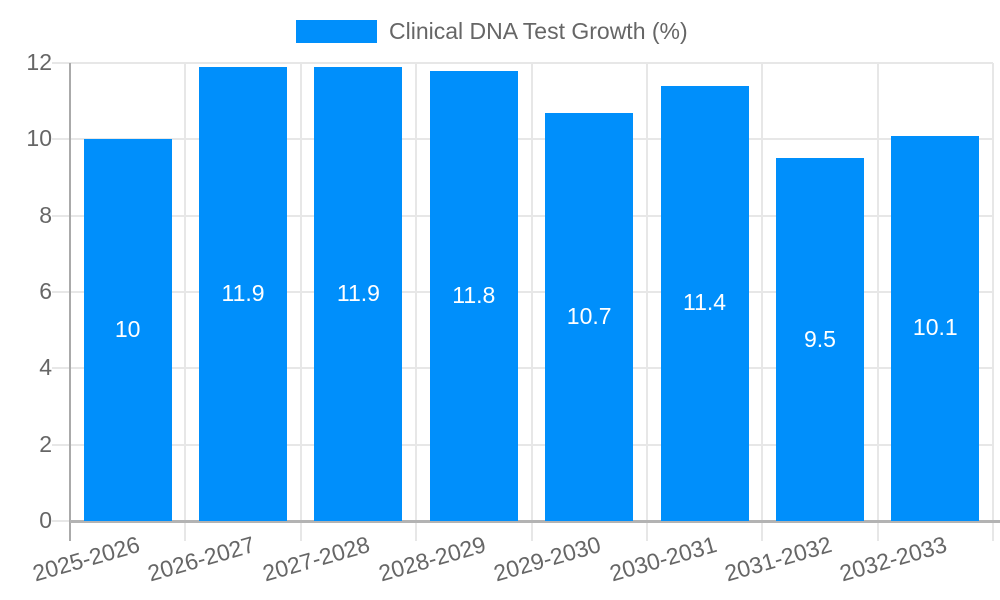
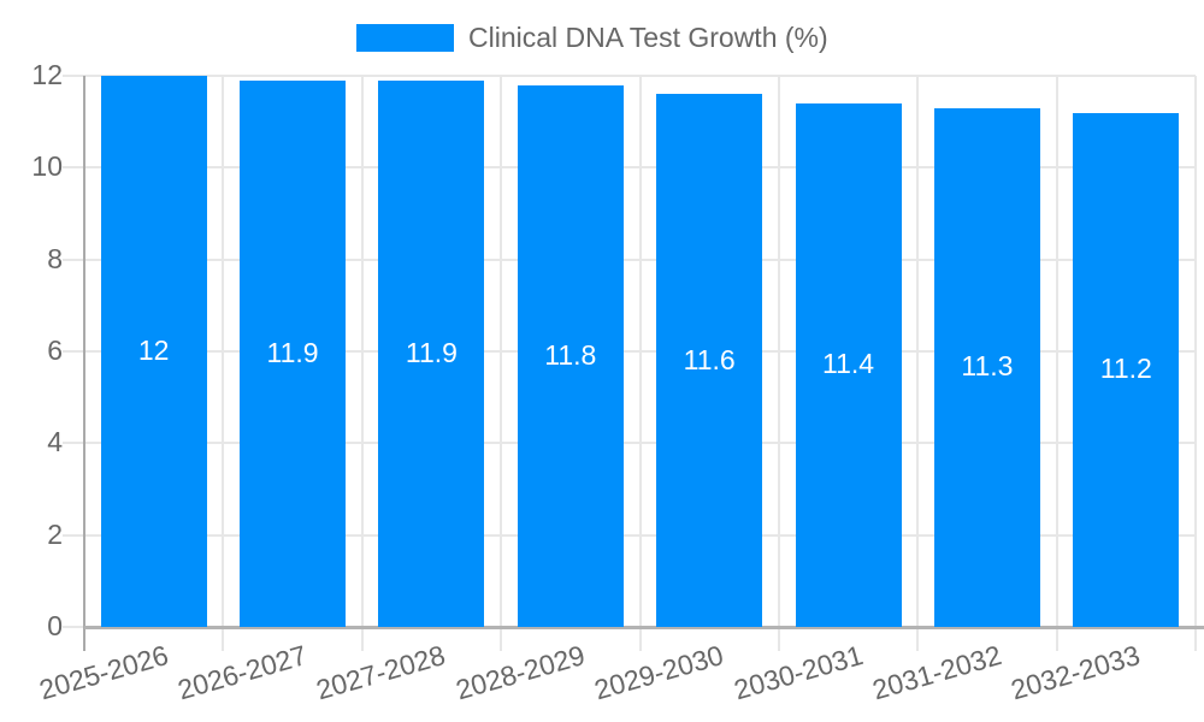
2025-2026: 10 -> 12
2029-2030: 10.7 -> 11.6
2031-2032: 9.5 -> 11.3
2032-2033: 10.1 -> 11.2
